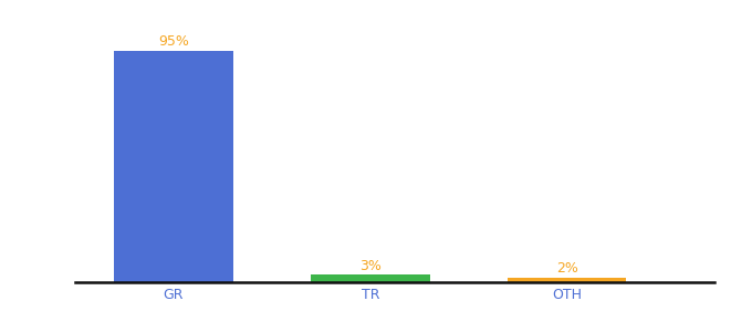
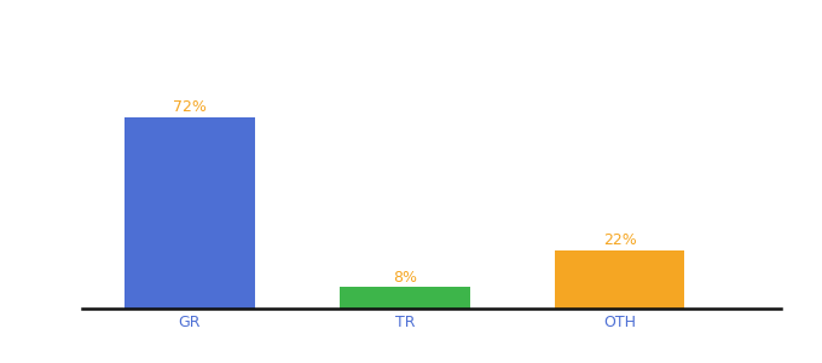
GR: 95% -> 72%
TR: 3% -> 8%
OTH: 2% -> 22%
